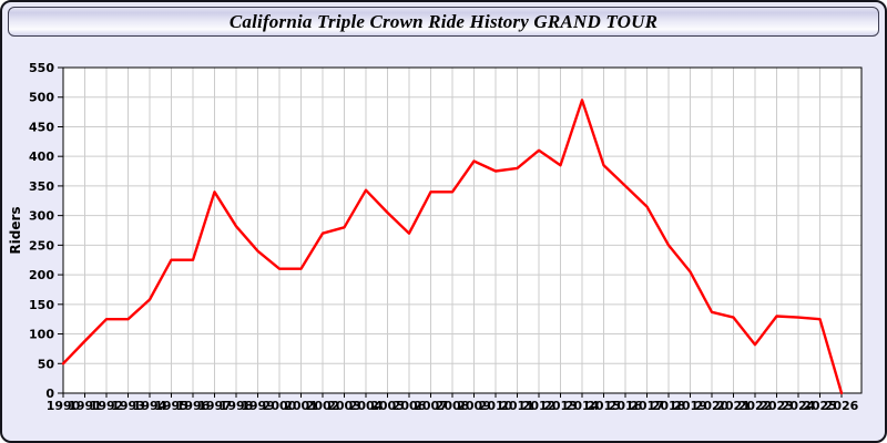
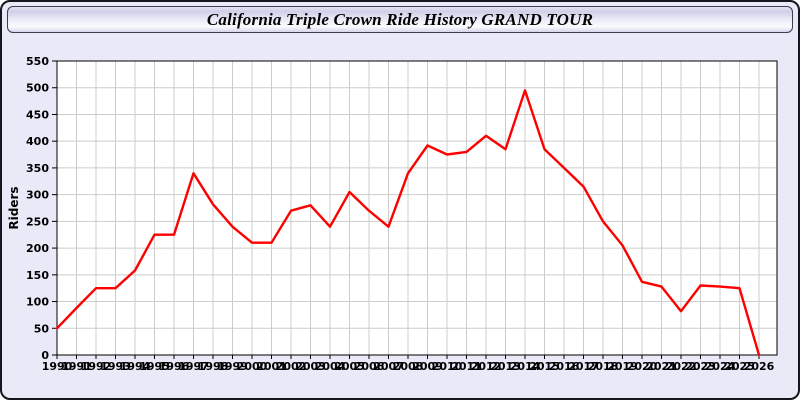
2004: 340 -> 240
2007: 340 -> 240
